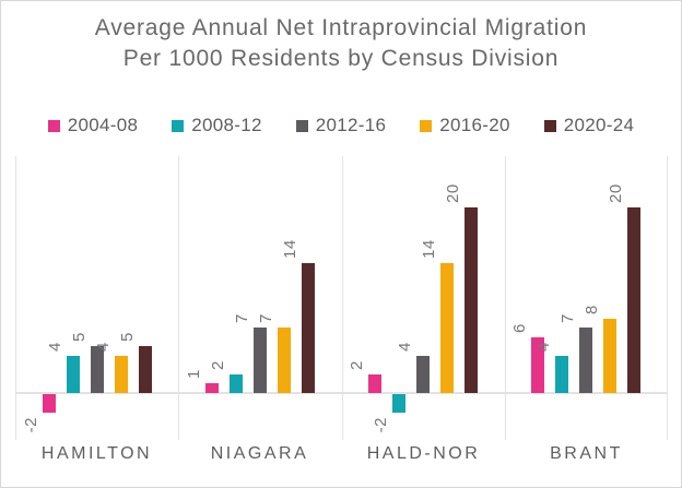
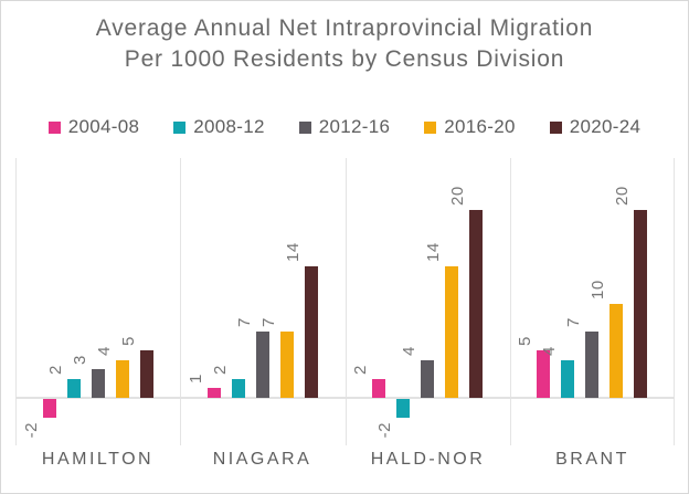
2008-12/HAMILTON: 4 -> 2
2012-16/HAMILTON: 5 -> 3
2004-08/BRANT: 6 -> 5
2016-20/BRANT: 8 -> 10
